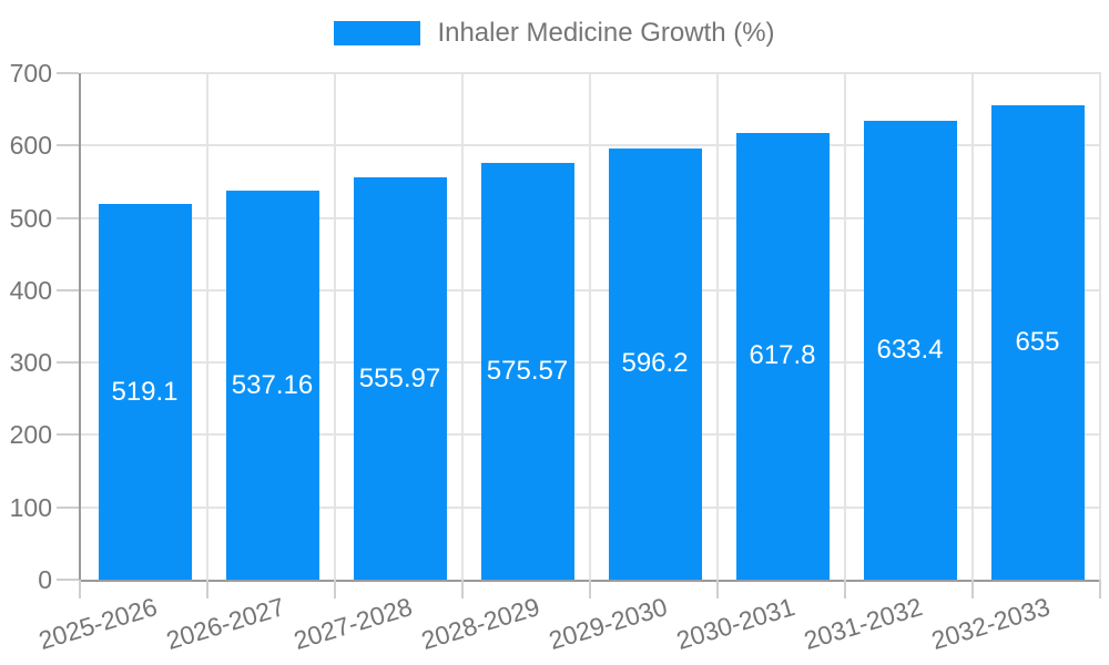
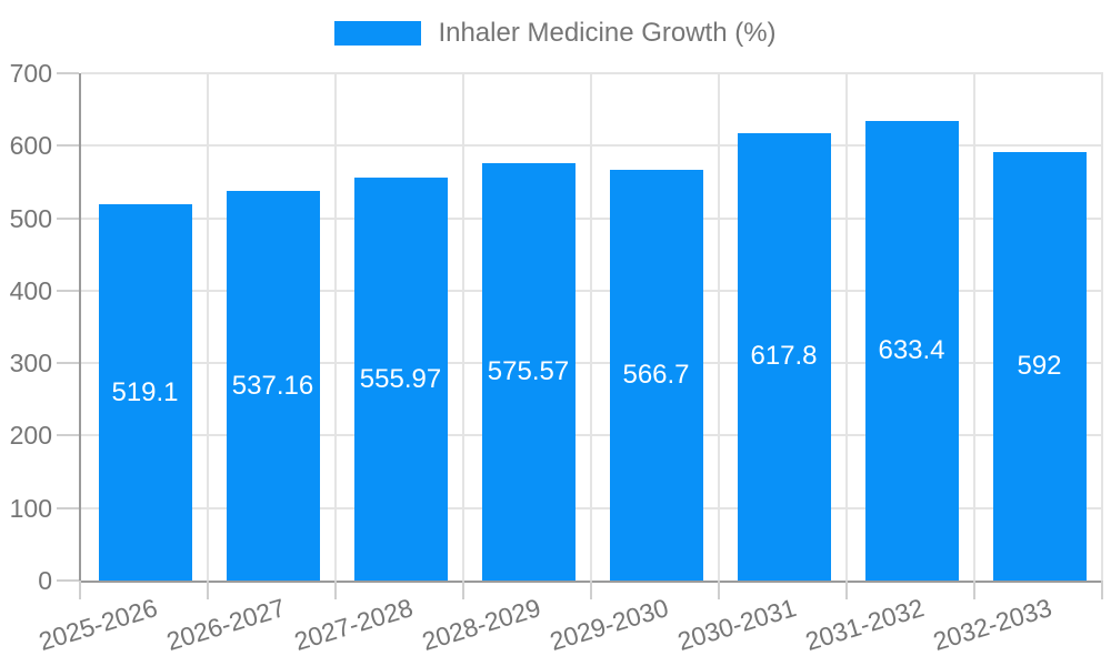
2029-2030: 596.2 -> 566.7
2032-2033: 655 -> 592
